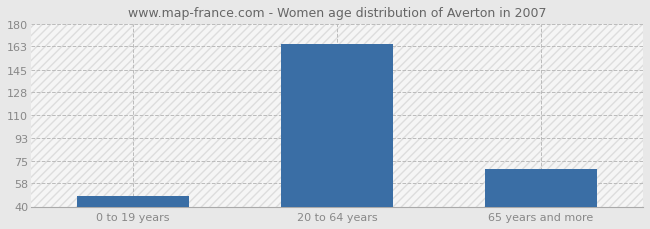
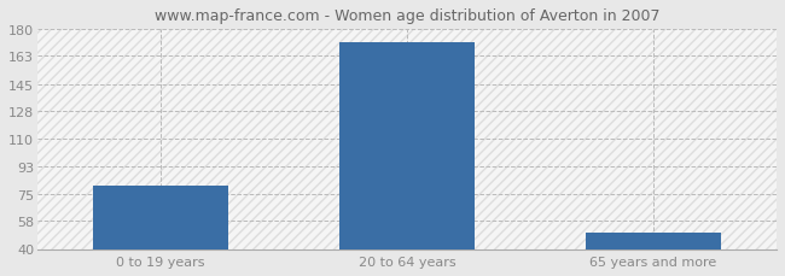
0 to 19 years: 48 -> 80
20 to 64 years: 165 -> 172
65 years and more: 69 -> 50
